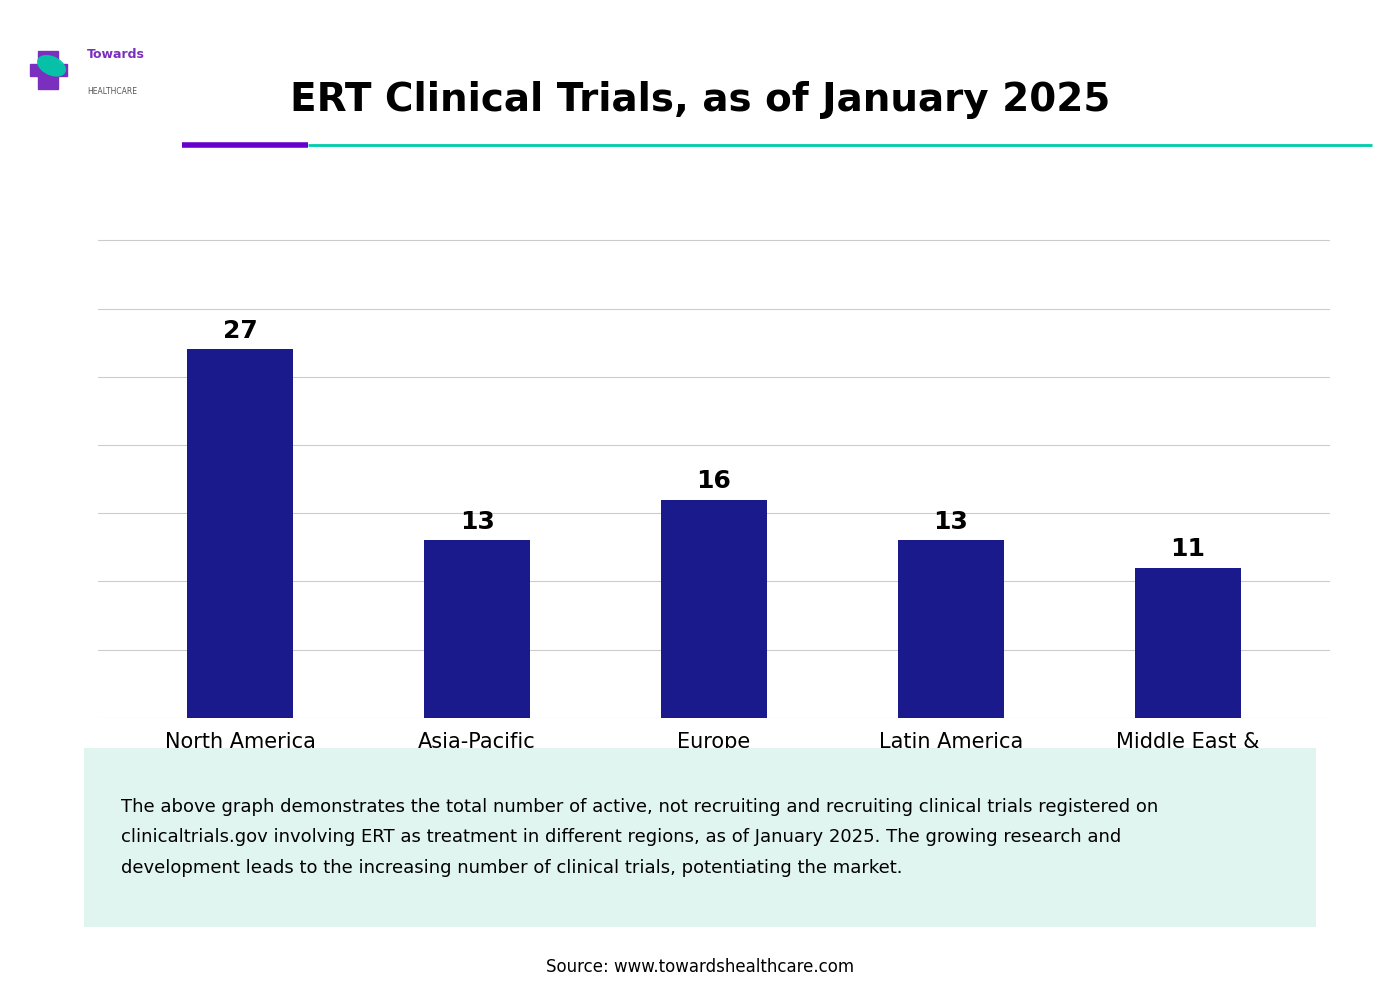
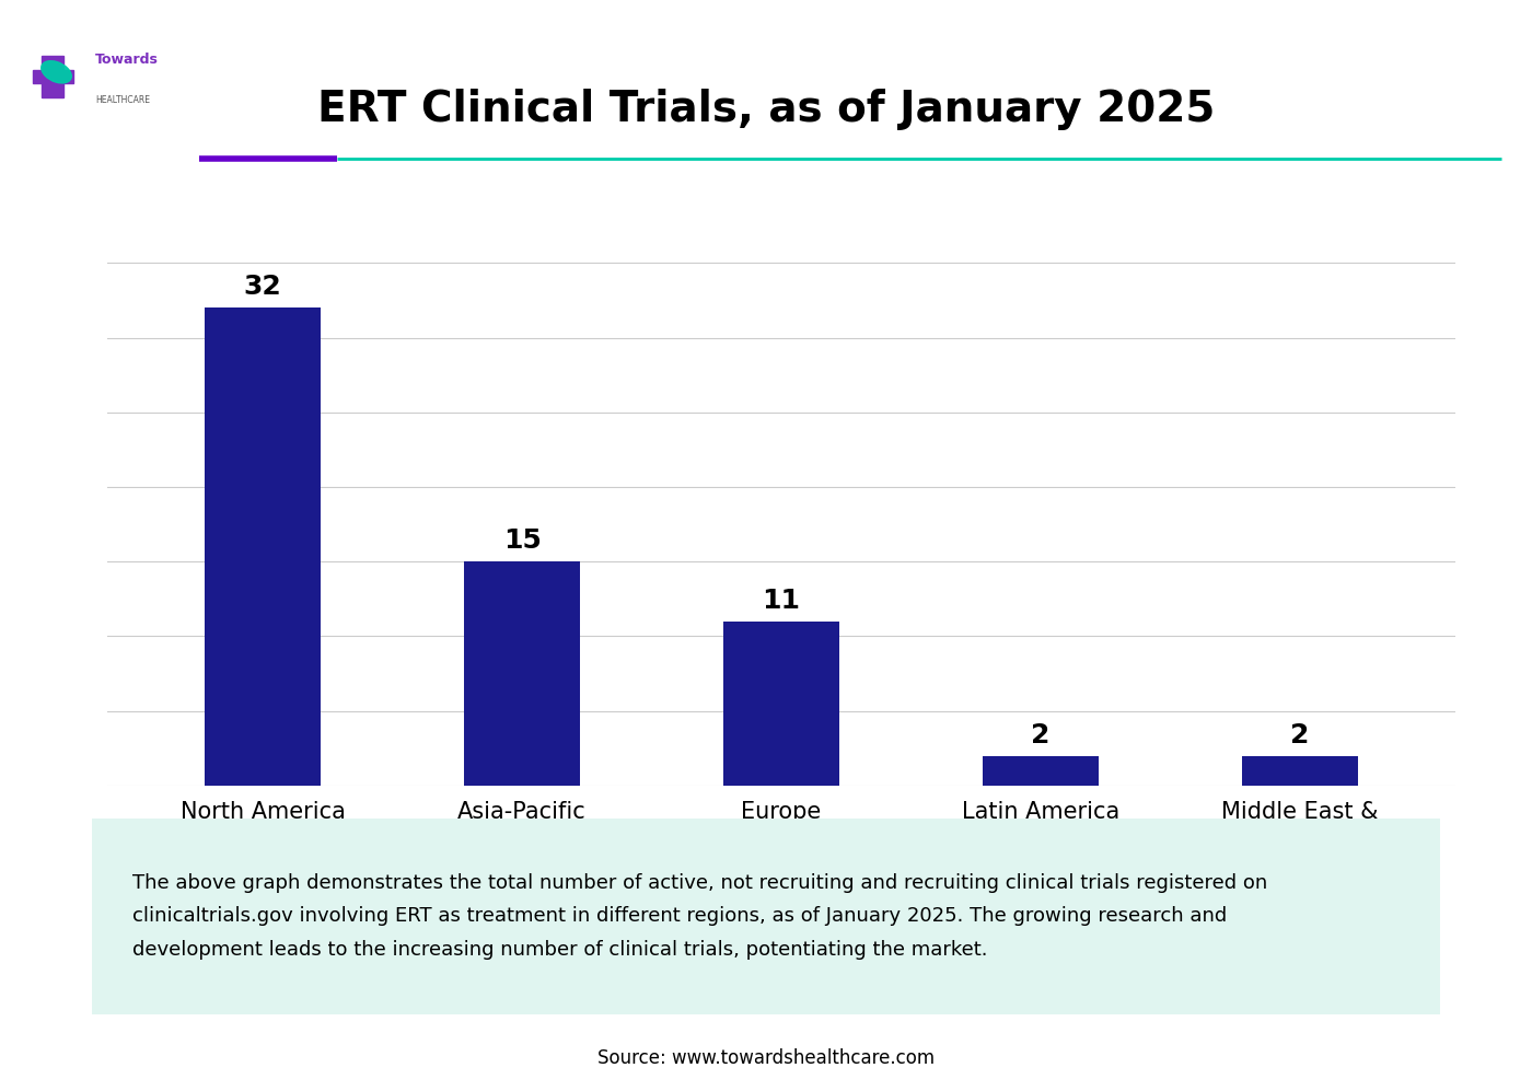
North America: 27 -> 32
Asia-Pacific: 13 -> 15
Europe: 16 -> 11
Latin America: 13 -> 2
Middle East & Africa: 11 -> 2
